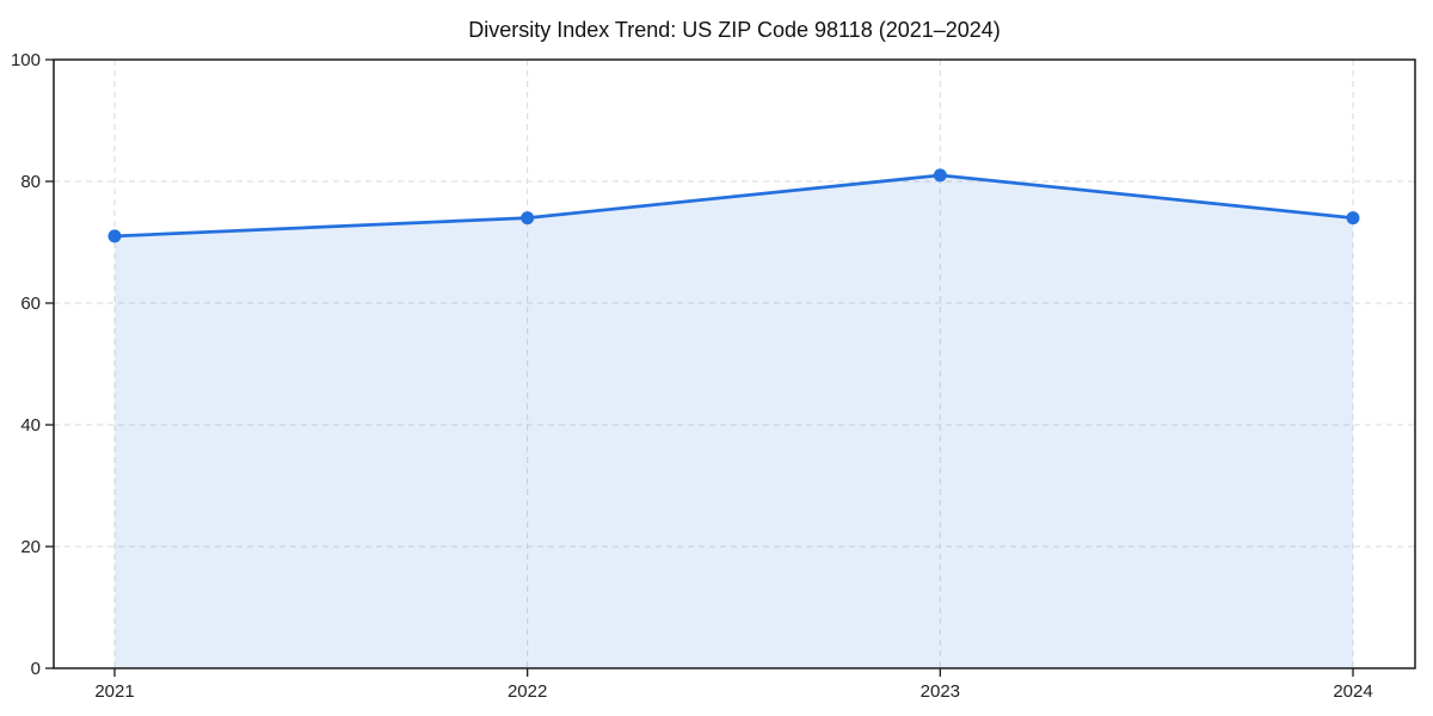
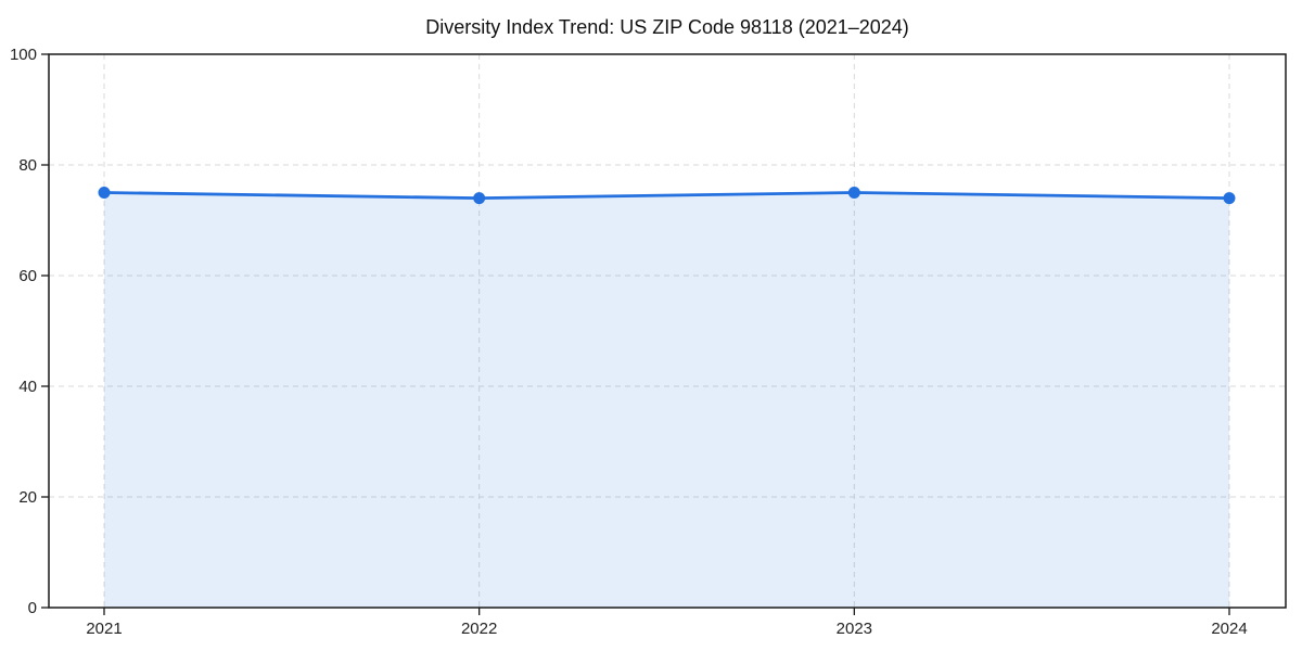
2021: 71 -> 75
2023: 81 -> 75
